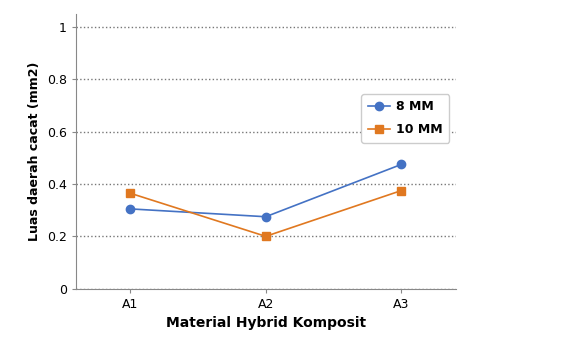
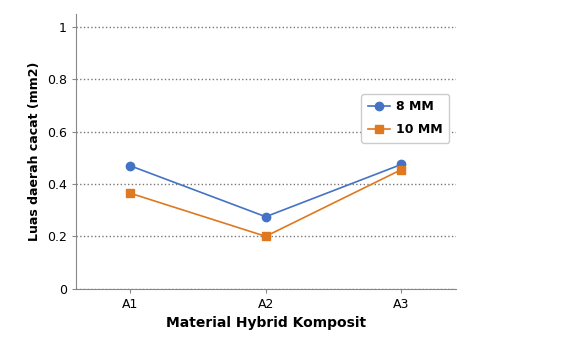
8 MM/A1: 0.305 -> 0.470
10 MM/A3: 0.375 -> 0.455
